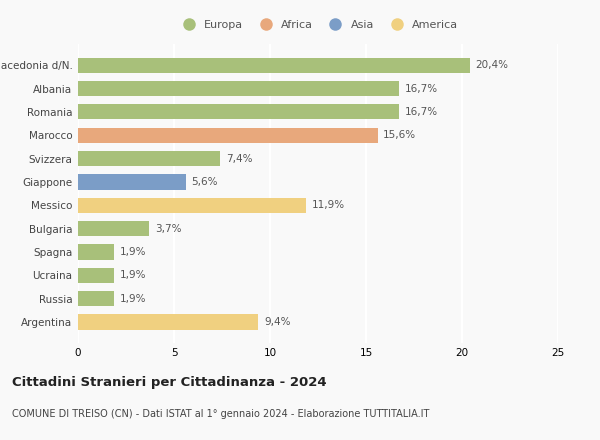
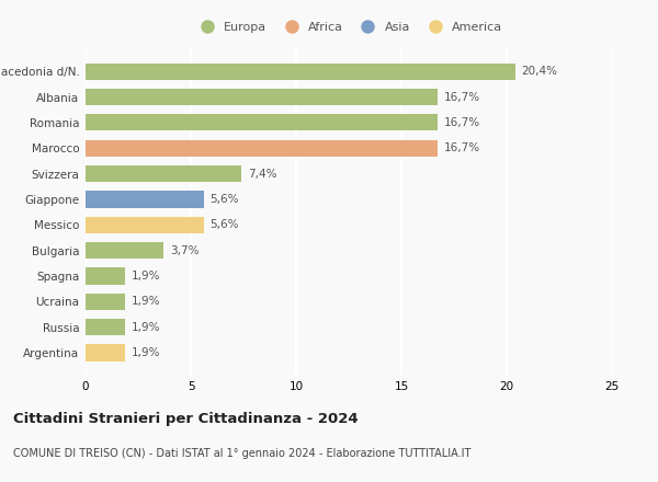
Marocco: 15,6% -> 16,7%
Messico: 11,9% -> 5,6%
Argentina: 9,4% -> 1,9%
